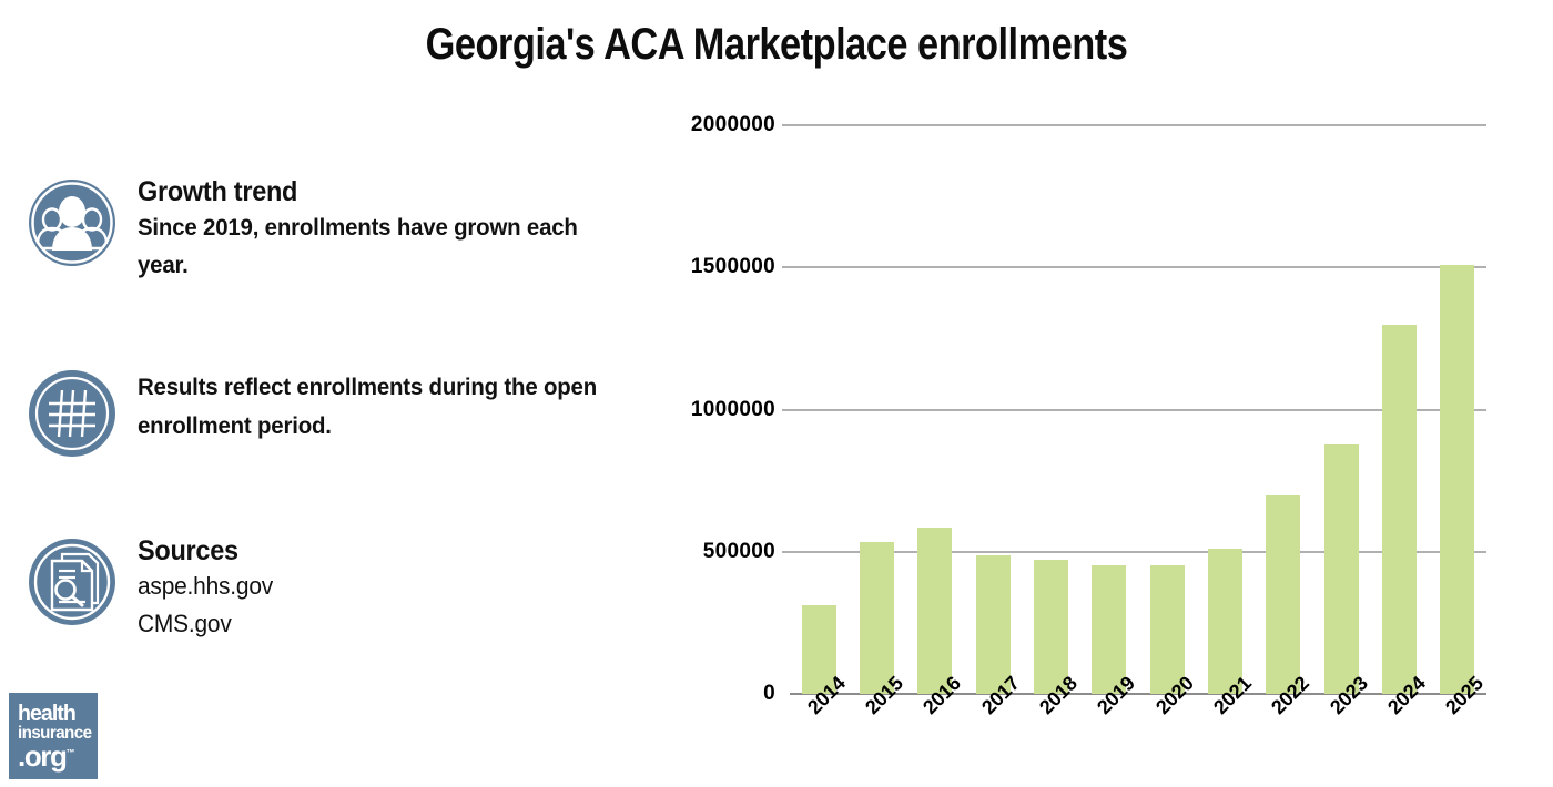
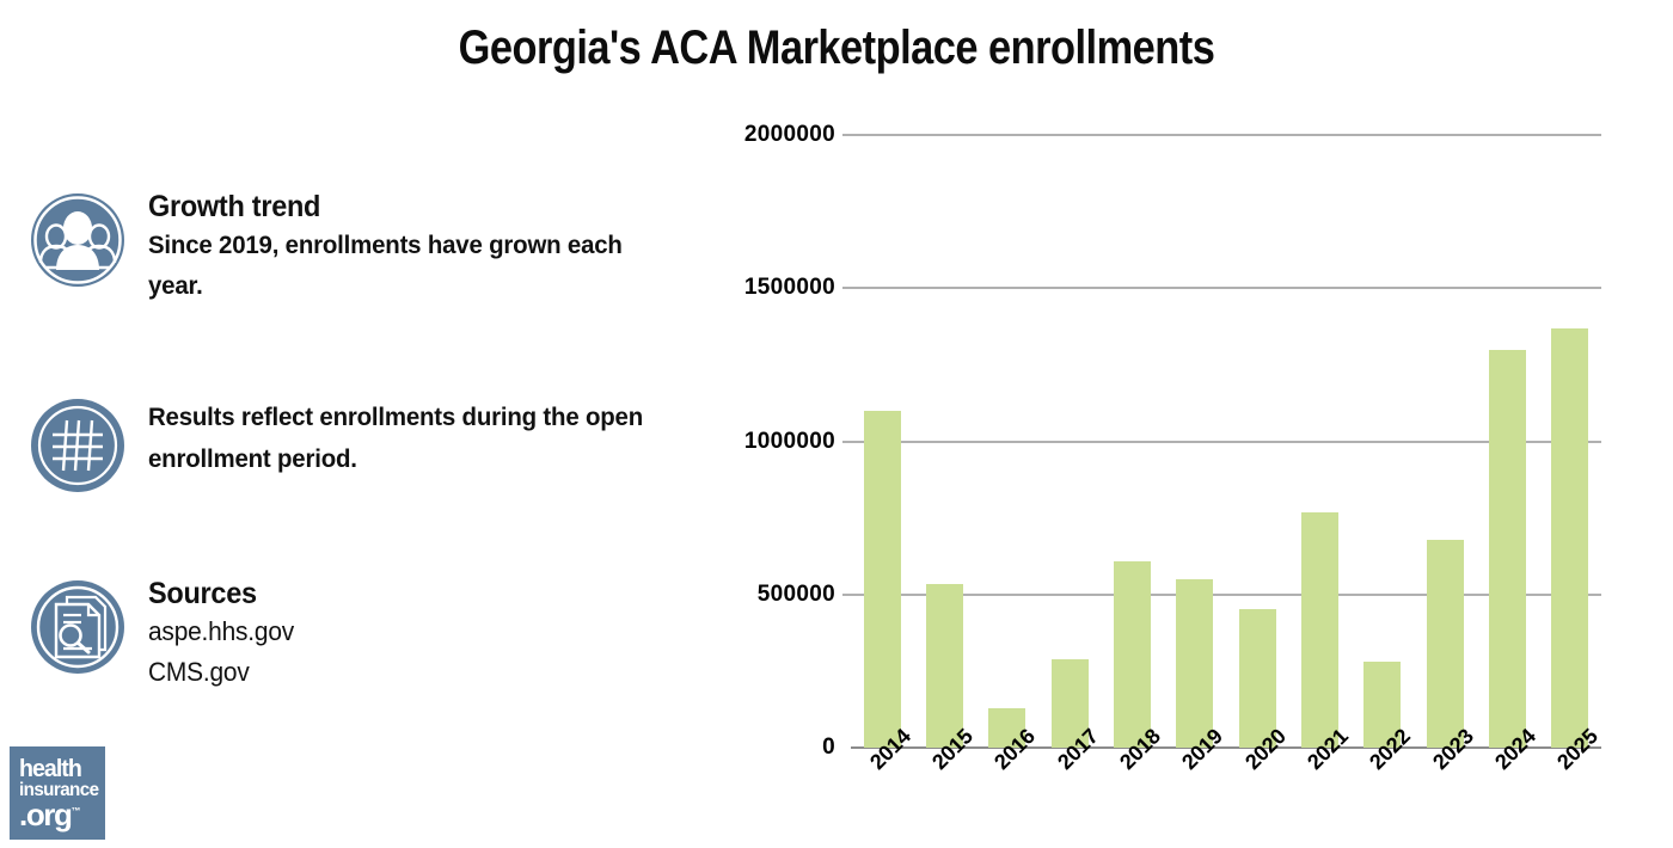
2014: 310000 -> 1100000
2016: 580000 -> 130000
2017: 490000 -> 290000
2018: 470000 -> 610000
2019: 450000 -> 550000
2021: 510000 -> 770000
2022: 700000 -> 280000
2023: 880000 -> 680000
2025: 1510000 -> 1370000
